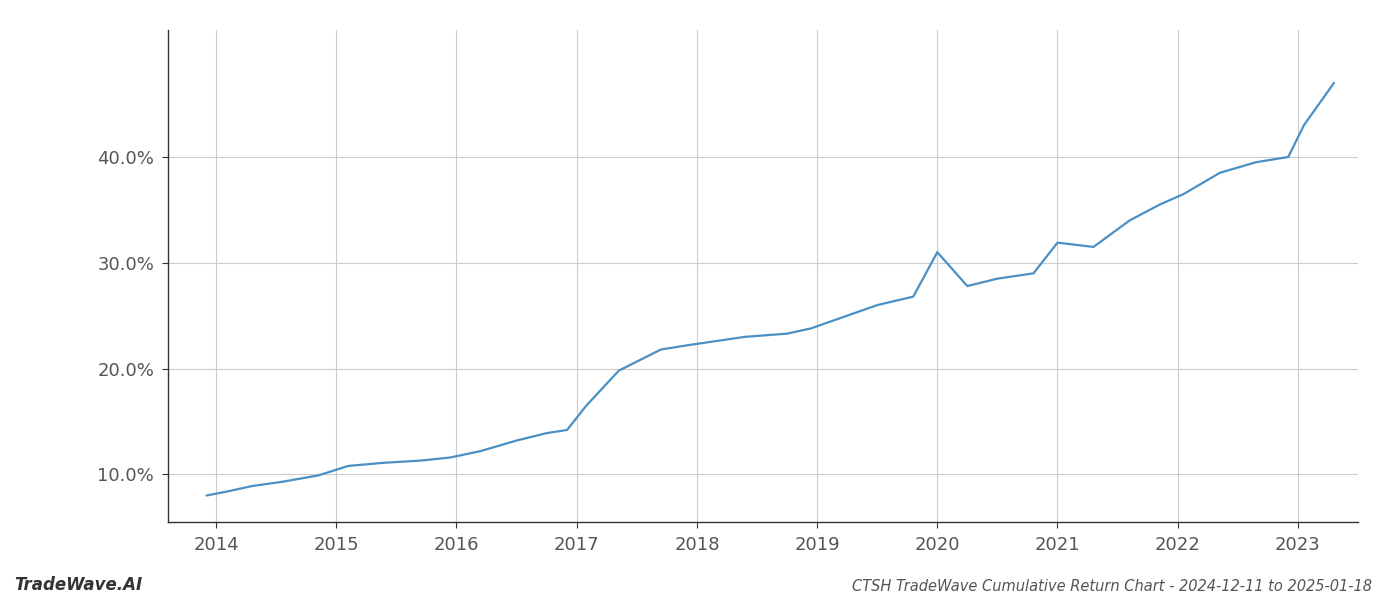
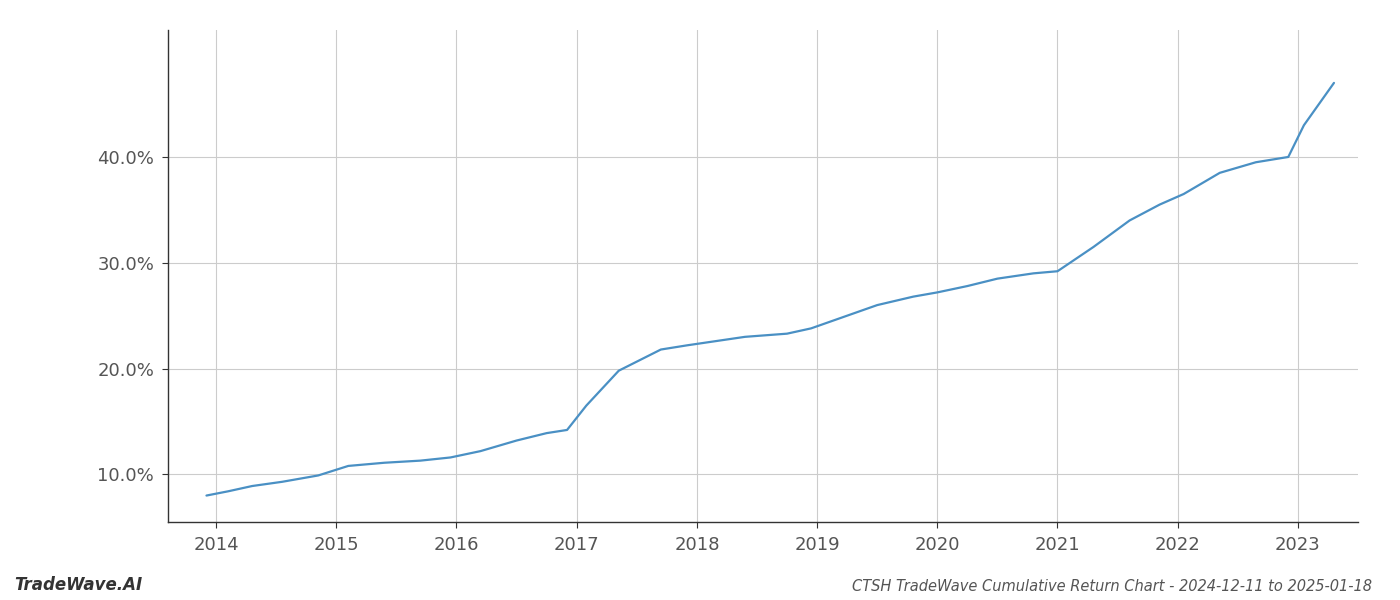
2020: 31.0% -> 27.2%
2021: 31.9% -> 29.2%
